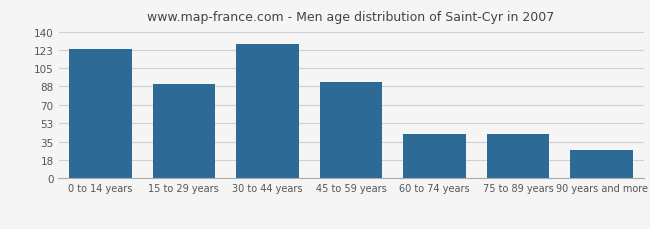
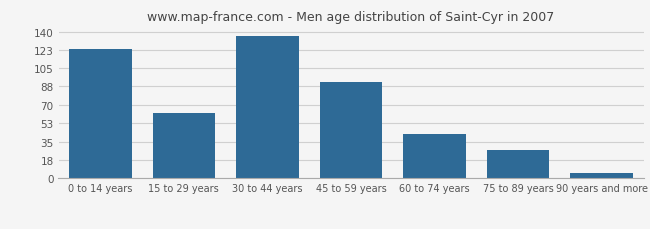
15 to 29 years: 90 -> 62
30 to 44 years: 128 -> 136
75 to 89 years: 42 -> 27
90 years and more: 27 -> 5
